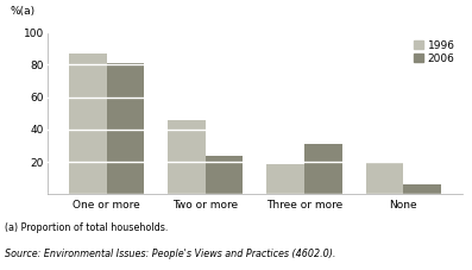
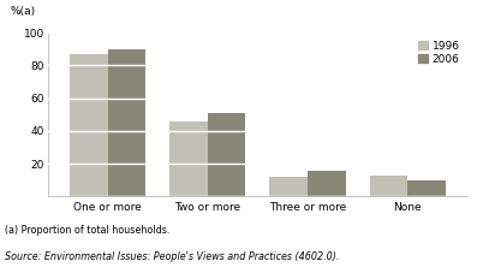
2006/One or more: 81 -> 90
2006/Two or more: 24 -> 51
1996/Three or more: 19 -> 12
2006/Three or more: 31 -> 16
1996/None: 20 -> 13
2006/None: 6 -> 10
